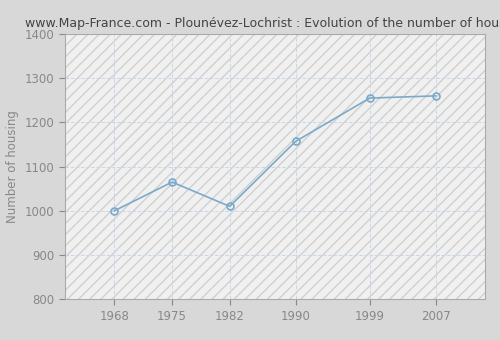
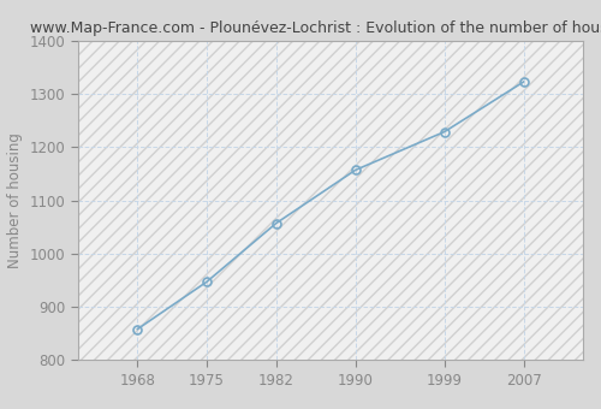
1968: 1000 -> 858
1975: 1065 -> 947
1982: 1010 -> 1057
1999: 1255 -> 1229
2007: 1260 -> 1323
